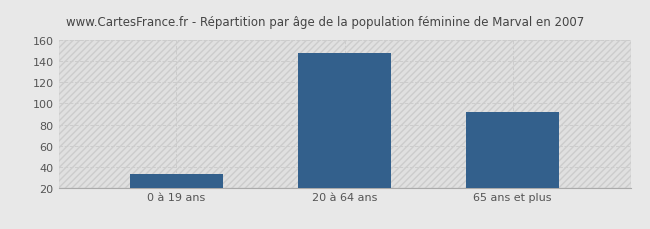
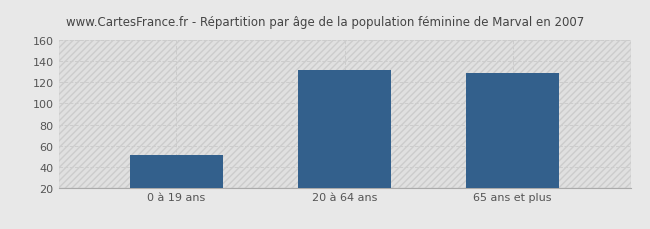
0 à 19 ans: 33 -> 51
20 à 64 ans: 148 -> 132
65 ans et plus: 92 -> 129
